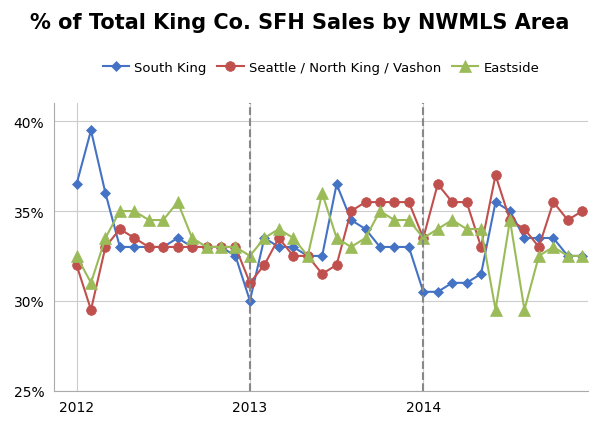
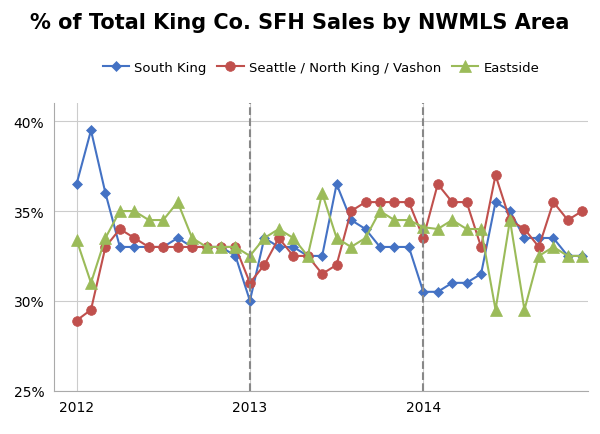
Seattle / North King / Vashon/2012: 32.0% -> 28.9%
Eastside/2012: 32.5% -> 33.4%
Eastside/2014: 33.5% -> 34.1%
